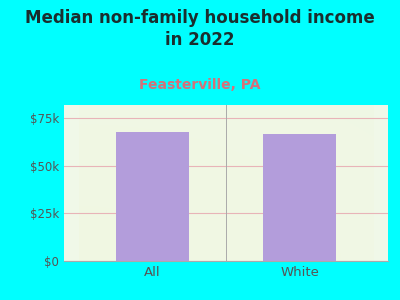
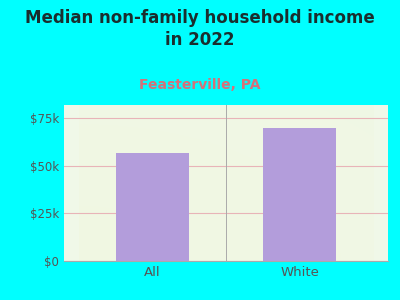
All: $68k -> $57k
White: $67k -> $70k
